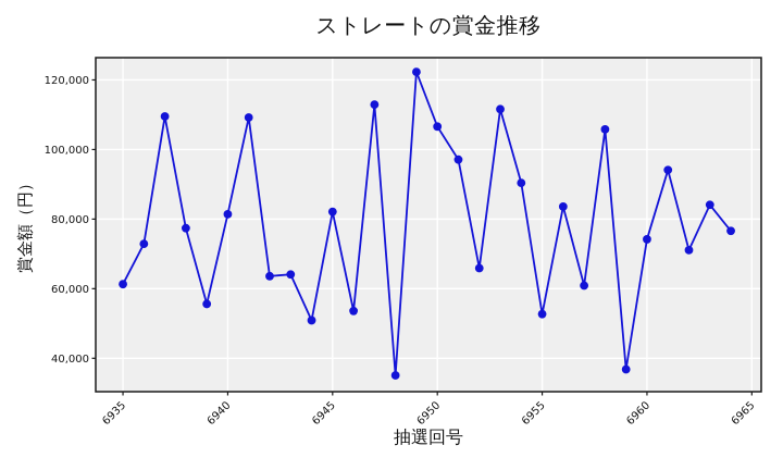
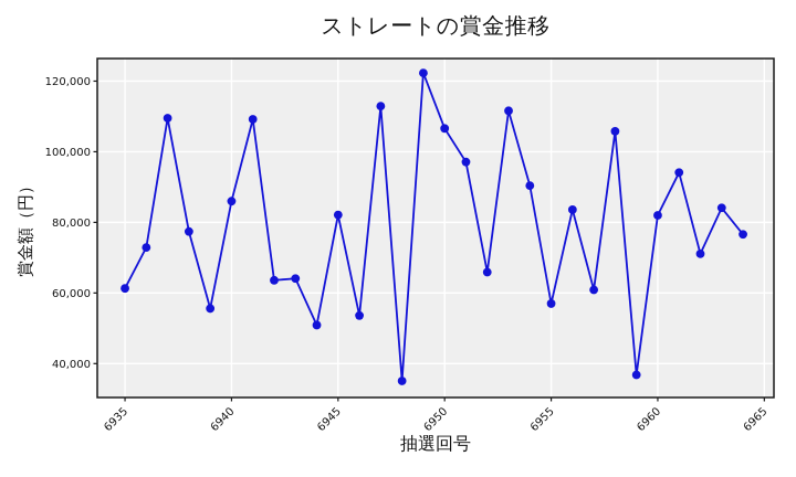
6940: 81000 -> 86000
6955: 53000 -> 57000
6960: 74000 -> 82000
